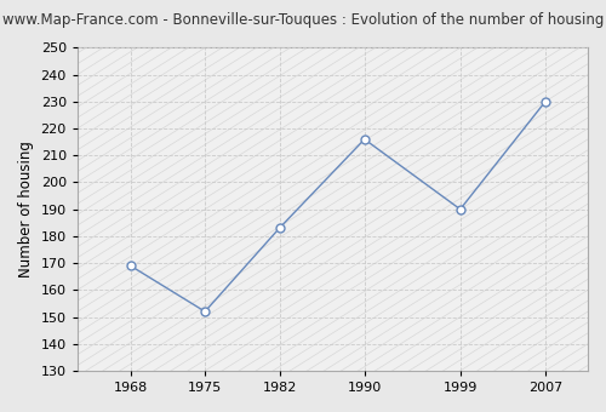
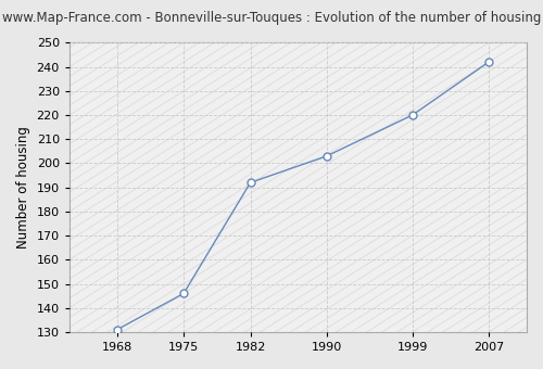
1968: 169 -> 131
1975: 152 -> 146
1982: 183 -> 192
1990: 216 -> 203
1999: 190 -> 220
2007: 230 -> 242
